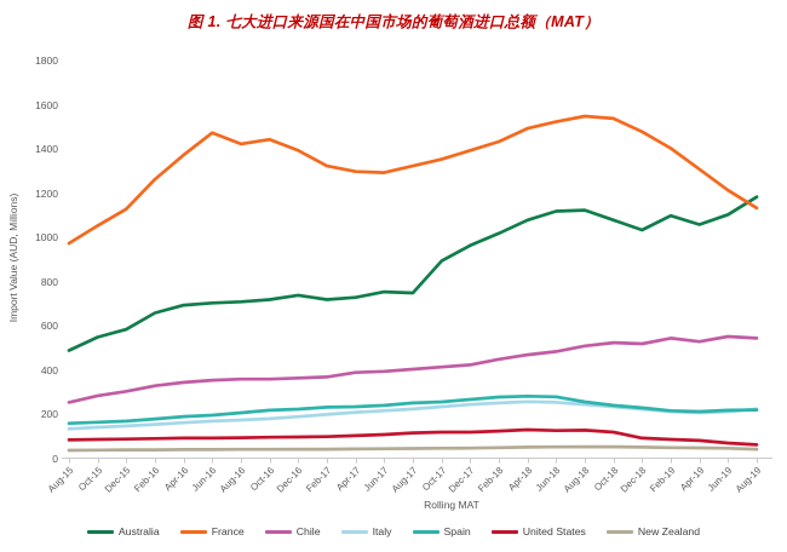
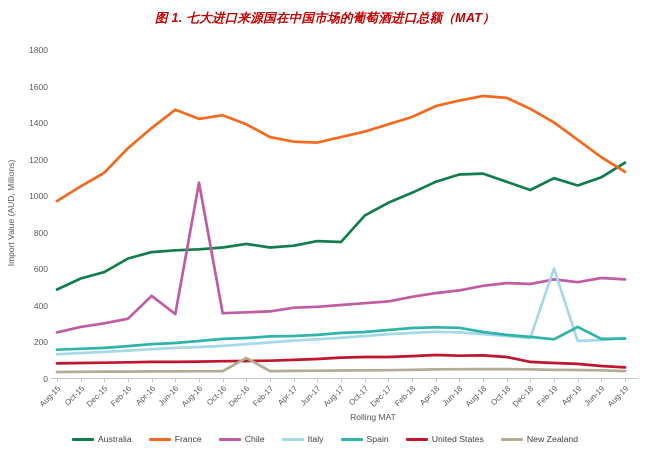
Chile/Apr-16: 340 -> 450
Chile/Aug-16: 360 -> 1070
New Zealand/Dec-16: 40 -> 110
Italy/Feb-19: 210 -> 600
Spain/Apr-19: 210 -> 280
